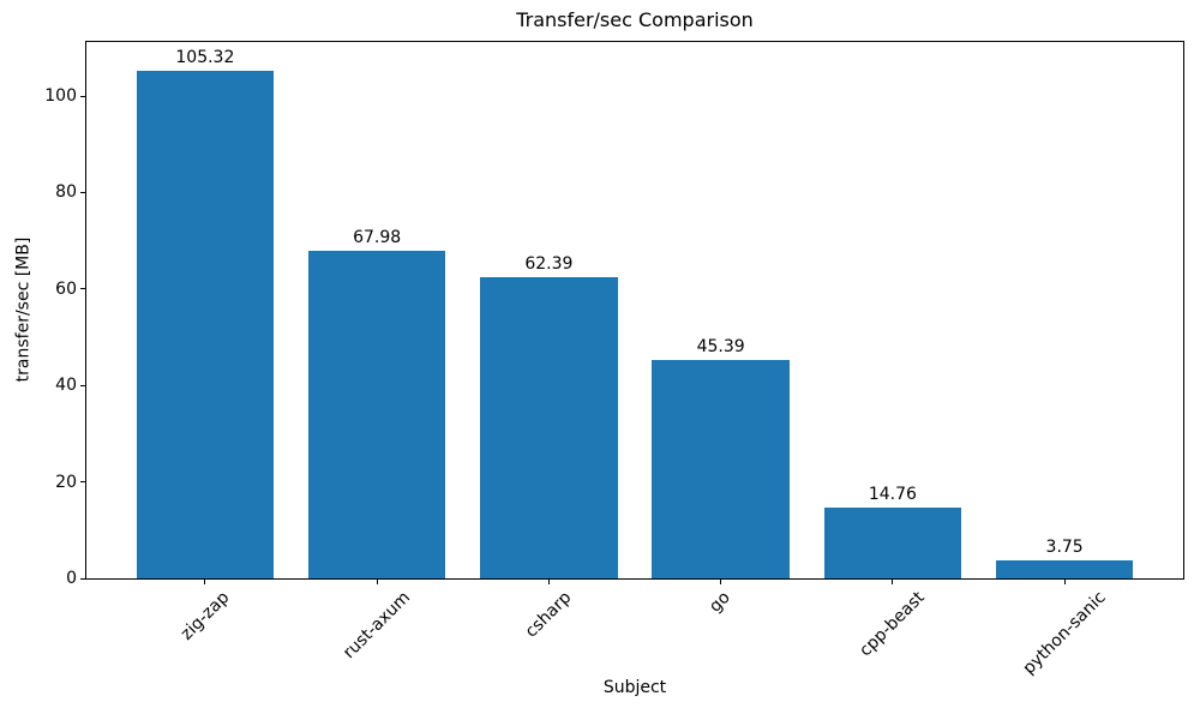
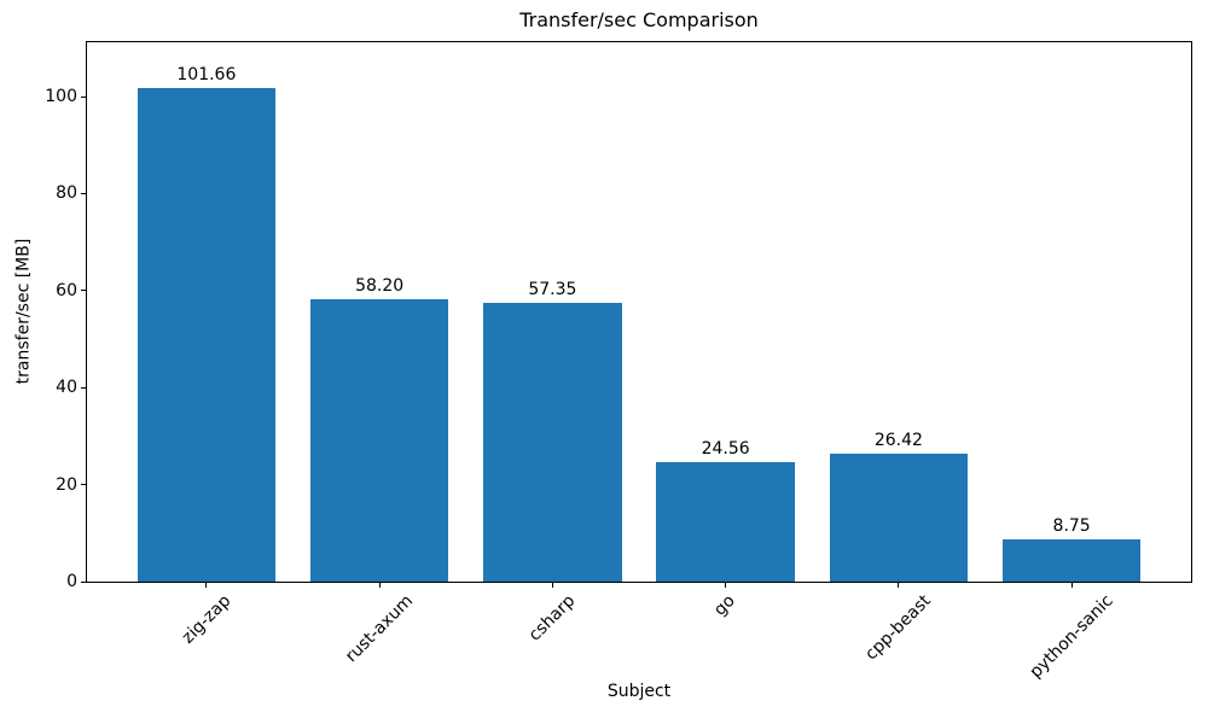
zig-zap: 105.32 -> 101.66
rust-axum: 67.98 -> 58.20
csharp: 62.39 -> 57.35
go: 45.39 -> 24.56
cpp-beast: 14.76 -> 26.42
python-sanic: 3.75 -> 8.75
